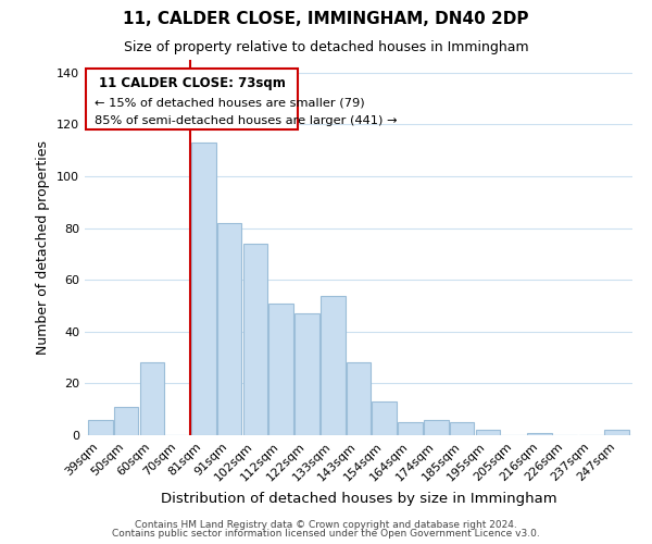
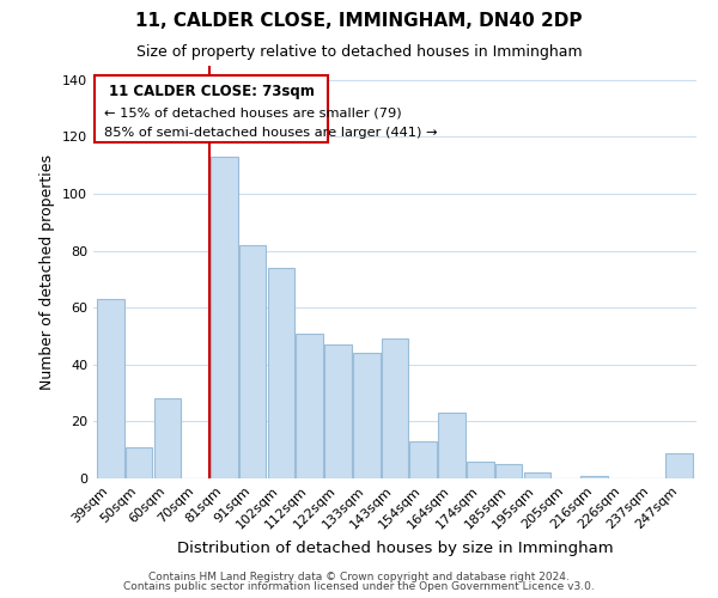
39sqm: 6 -> 63
133sqm: 54 -> 44
143sqm: 28 -> 49
164sqm: 5 -> 23
247sqm: 2 -> 9
